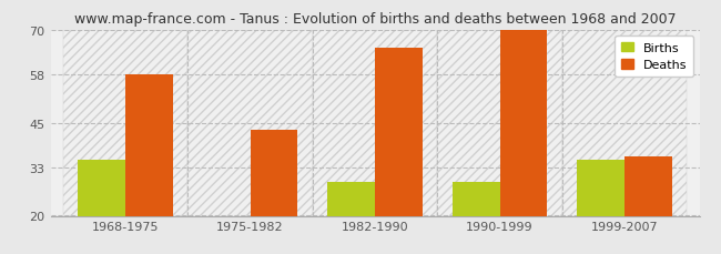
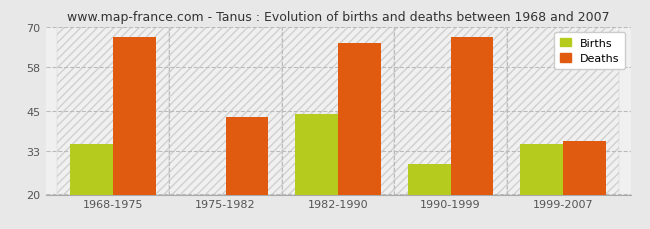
Deaths/1968-1975: 58 -> 67
Births/1982-1990: 29 -> 44
Deaths/1990-1999: 70 -> 67
